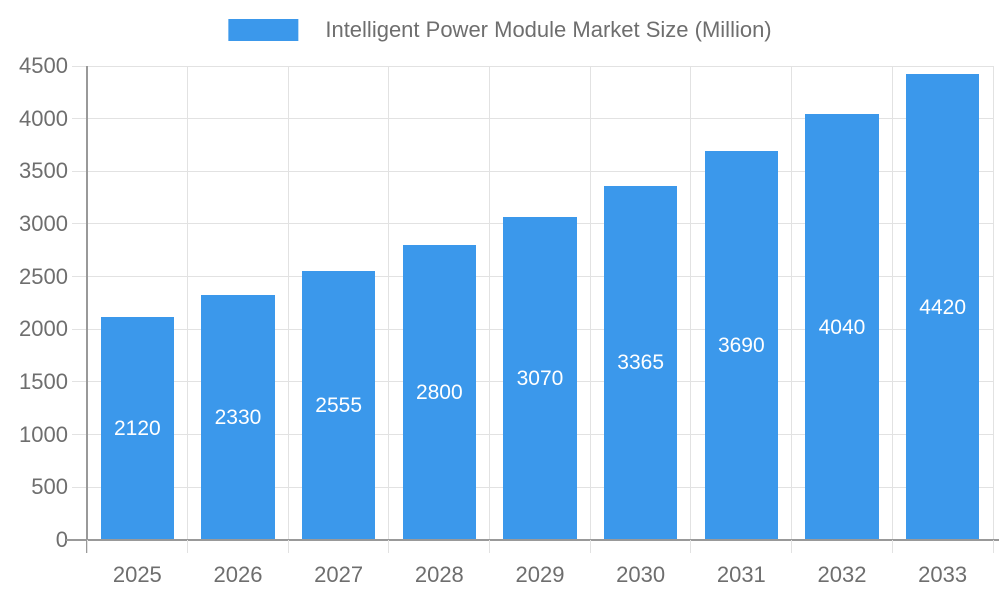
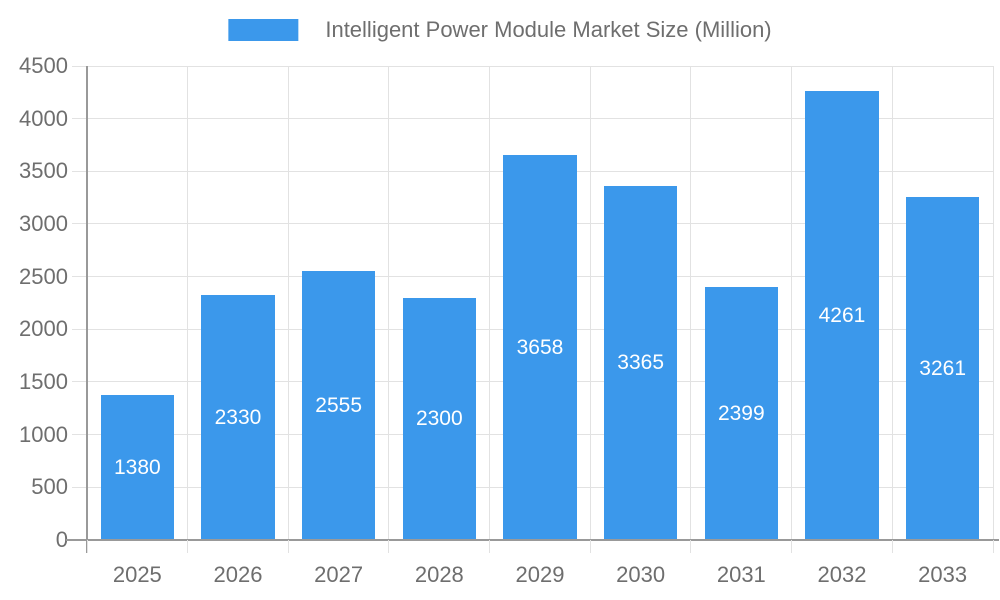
2025: 2120 -> 1380
2028: 2800 -> 2300
2029: 3070 -> 3658
2031: 3690 -> 2399
2032: 4040 -> 4261
2033: 4420 -> 3261
